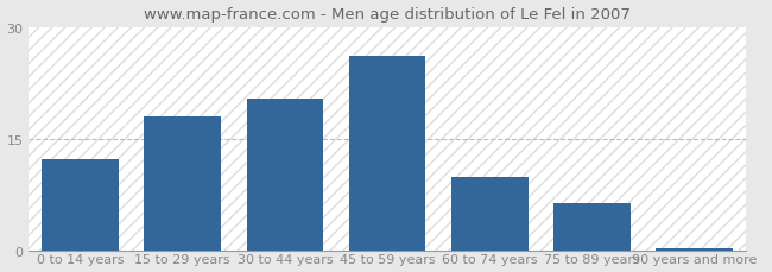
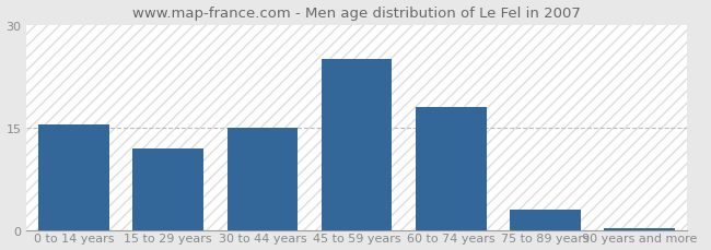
0 to 14 years: 12.2 -> 15.5
15 to 29 years: 18.0 -> 12.0
30 to 44 years: 20.4 -> 15.0
45 to 59 years: 26.2 -> 25.0
60 to 74 years: 9.8 -> 18.0
75 to 89 years: 6.4 -> 3.0
